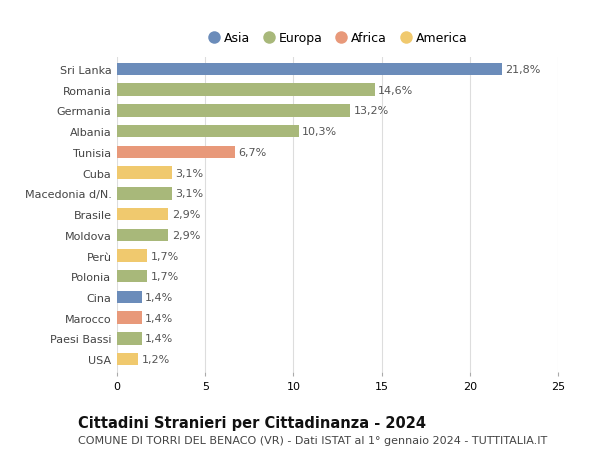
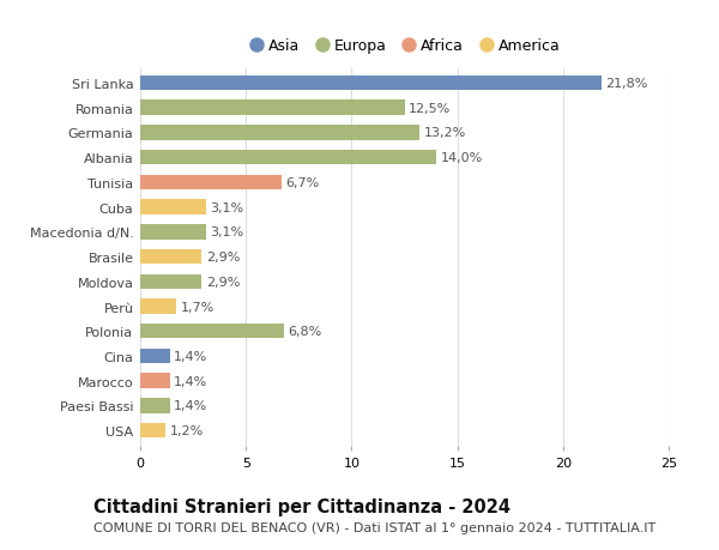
Romania: 14,6% -> 12,5%
Albania: 10,3% -> 14,0%
Polonia: 1,7% -> 6,8%
